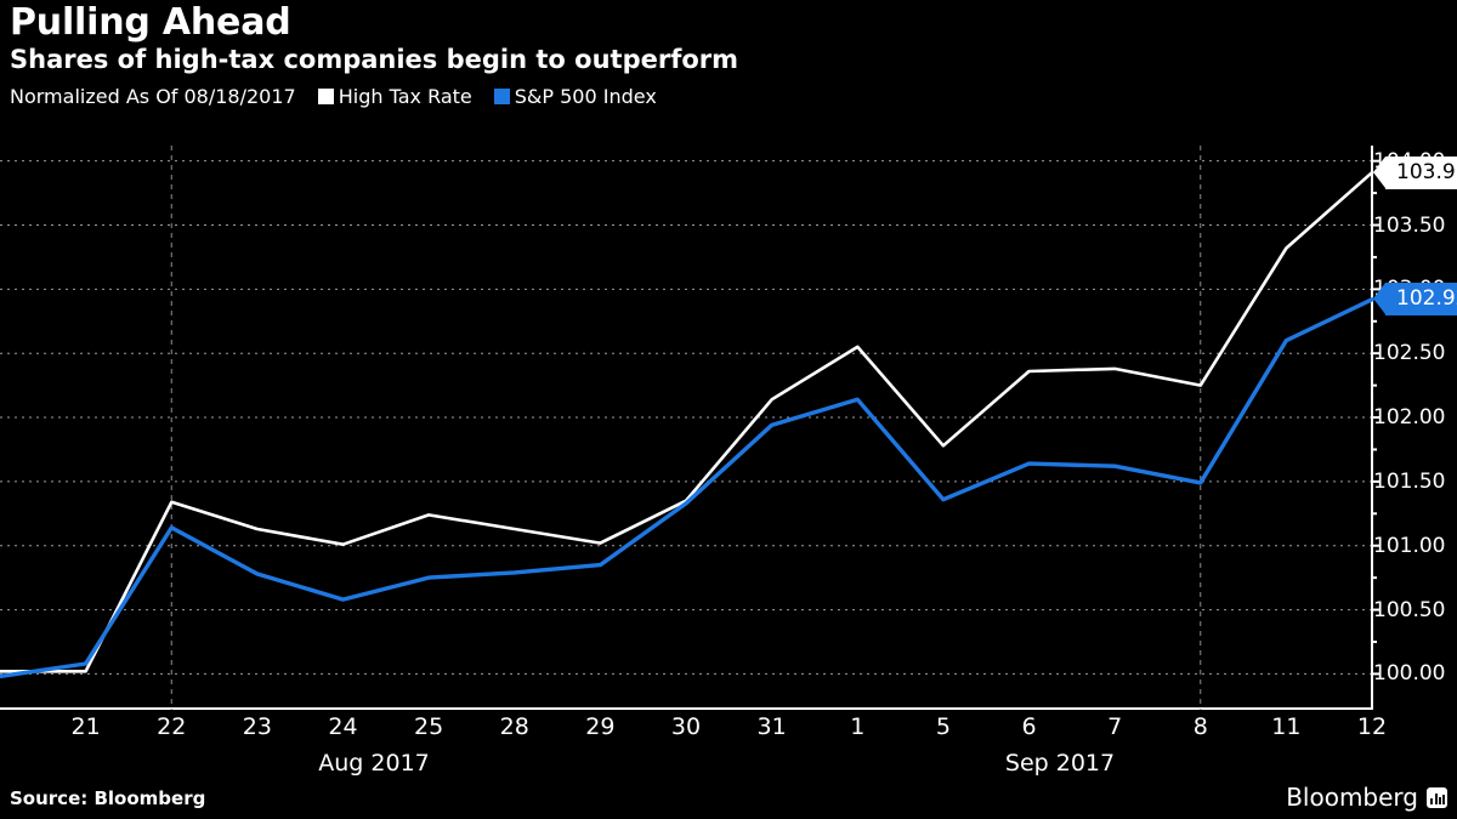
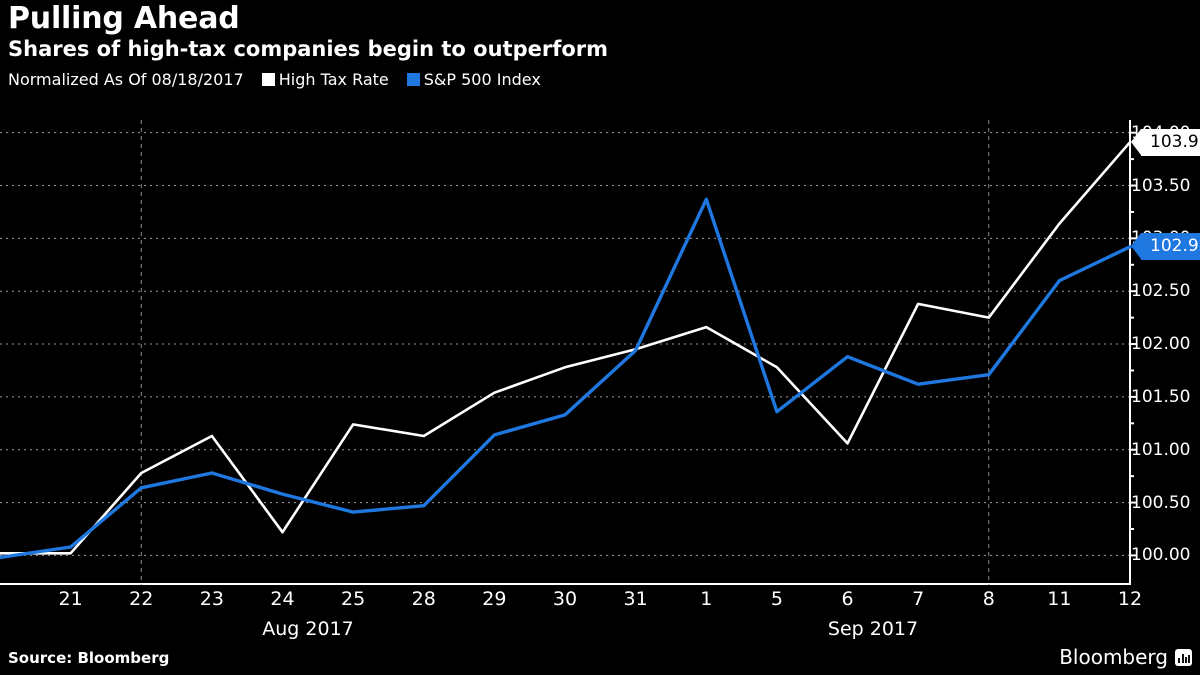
High Tax Rate/22: 101.34 -> 100.78
S&P 500 Index/22: 101.14 -> 100.64
High Tax Rate/24: 101.01 -> 100.22
S&P 500 Index/25: 100.75 -> 100.41
S&P 500 Index/28: 100.79 -> 100.47
High Tax Rate/29: 101.02 -> 101.54
S&P 500 Index/29: 100.85 -> 101.14
High Tax Rate/30: 101.35 -> 101.78
High Tax Rate/31: 102.14 -> 101.95
High Tax Rate/1: 102.55 -> 102.16
S&P 500 Index/1: 102.14 -> 103.37
High Tax Rate/6: 102.36 -> 101.06
S&P 500 Index/6: 101.64 -> 101.88
S&P 500 Index/8: 101.49 -> 101.71
High Tax Rate/11: 103.32 -> 103.14
